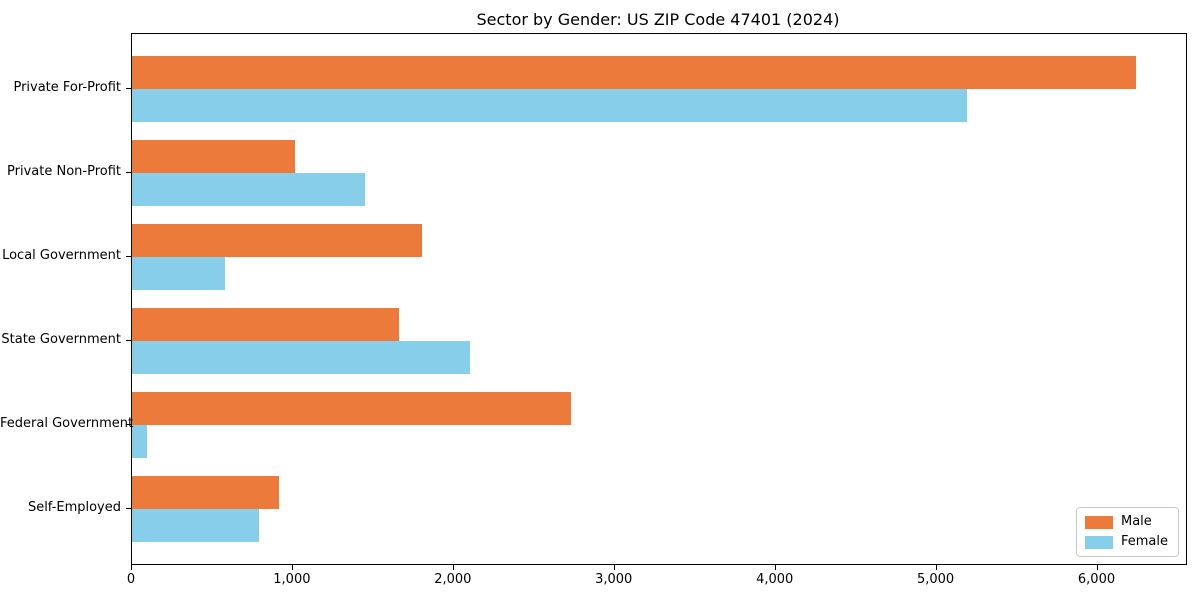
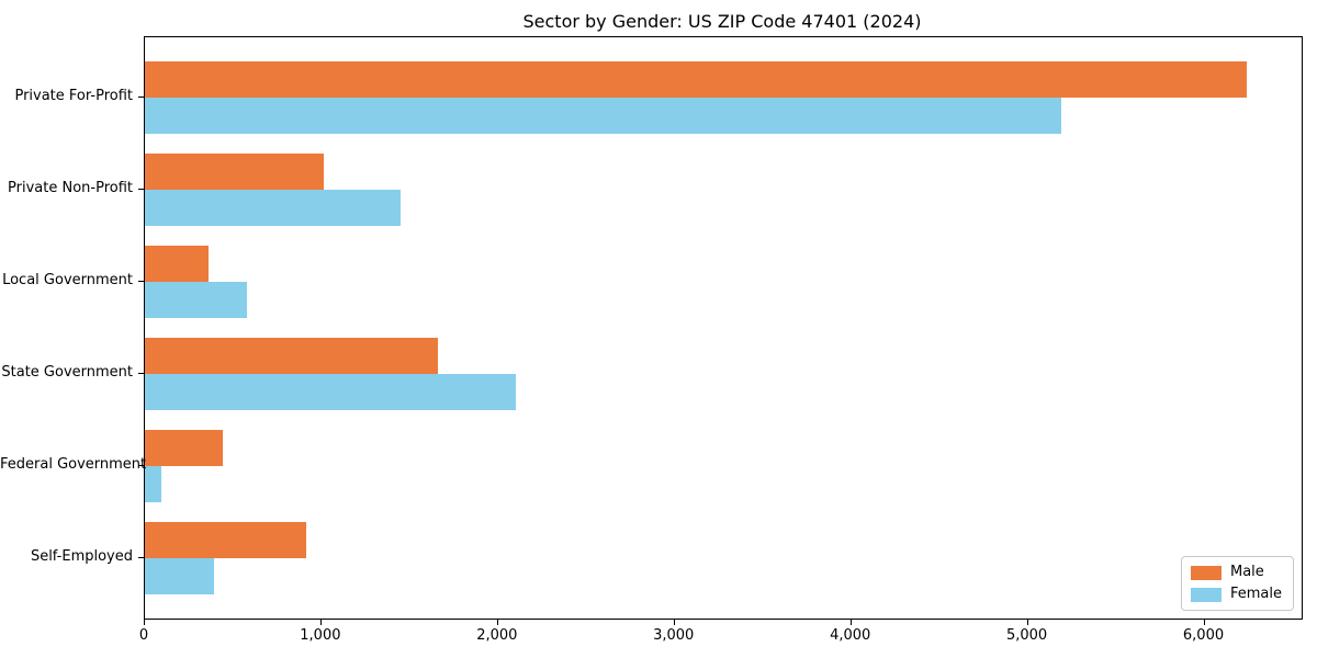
Male/Local Government: 1800 -> 360
Male/Federal Government: 2730 -> 440
Female/Self-Employed: 790 -> 390
